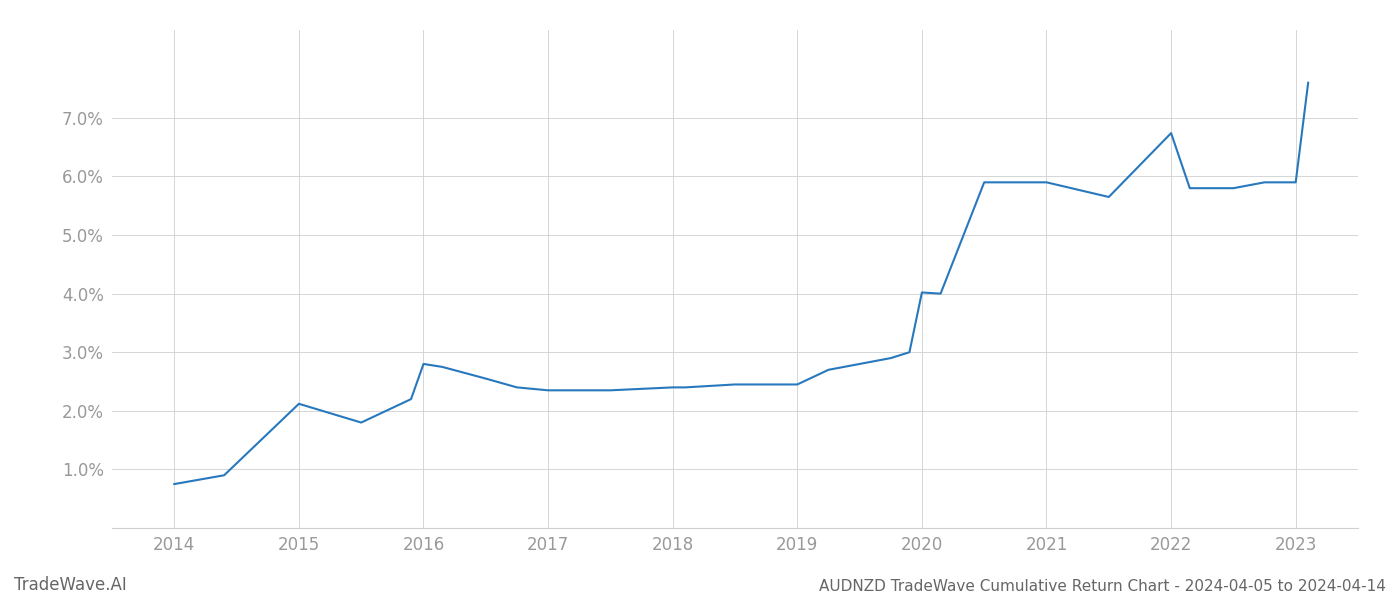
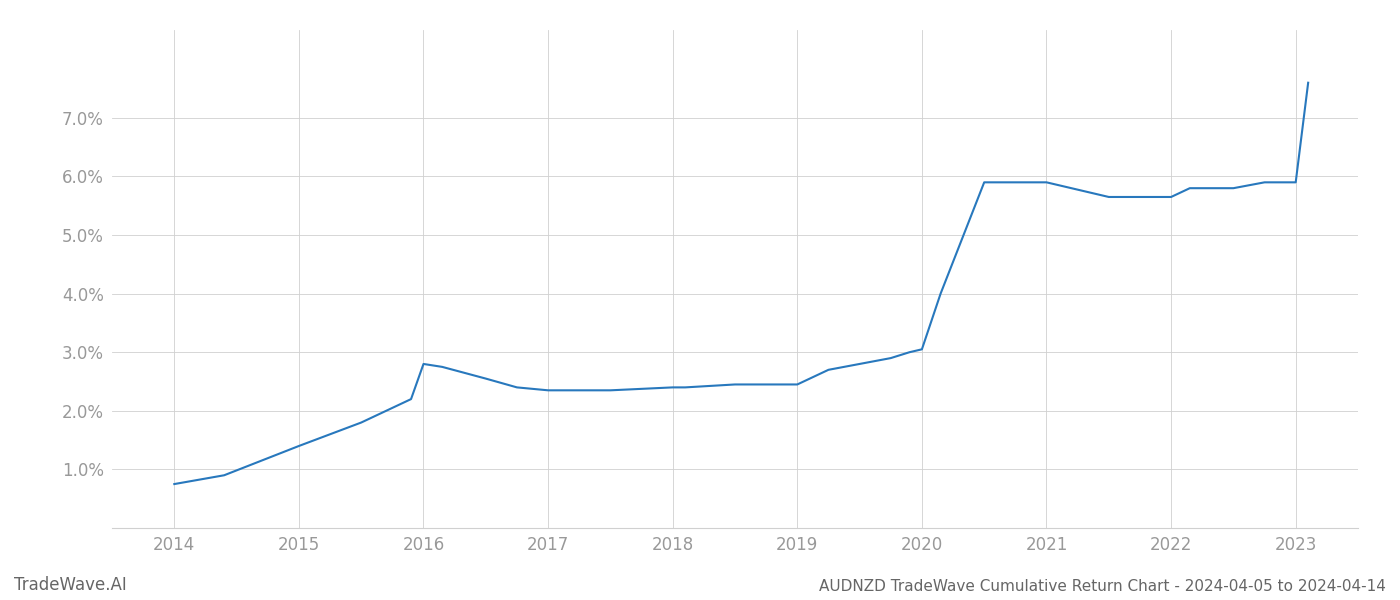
2015: 2.12% -> 1.40%
2020: 4.02% -> 3.05%
2022: 6.74% -> 5.65%
